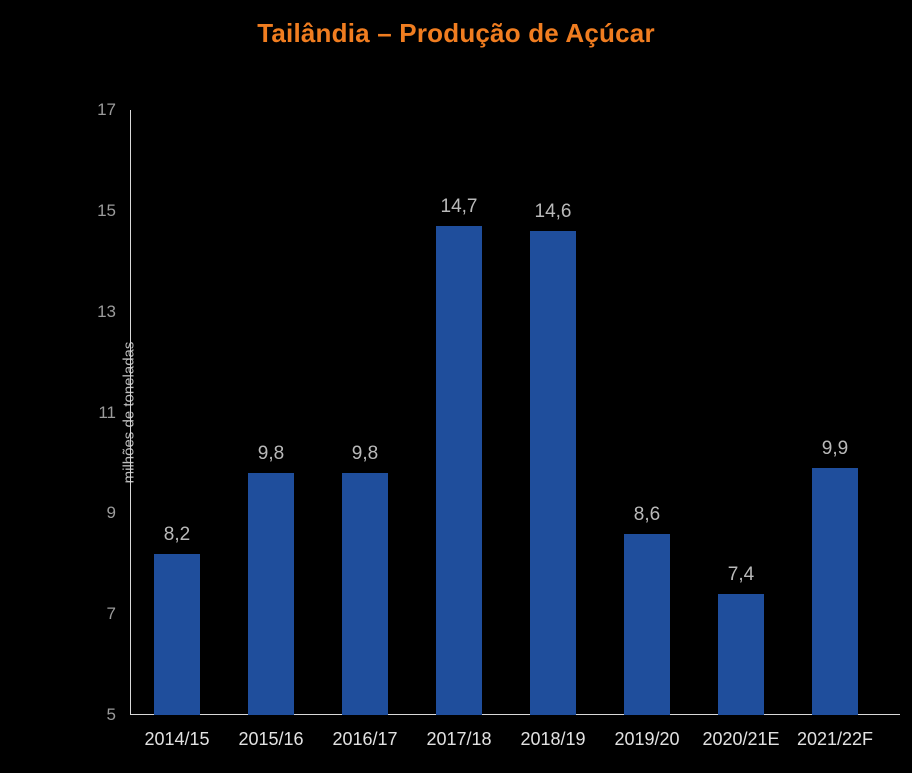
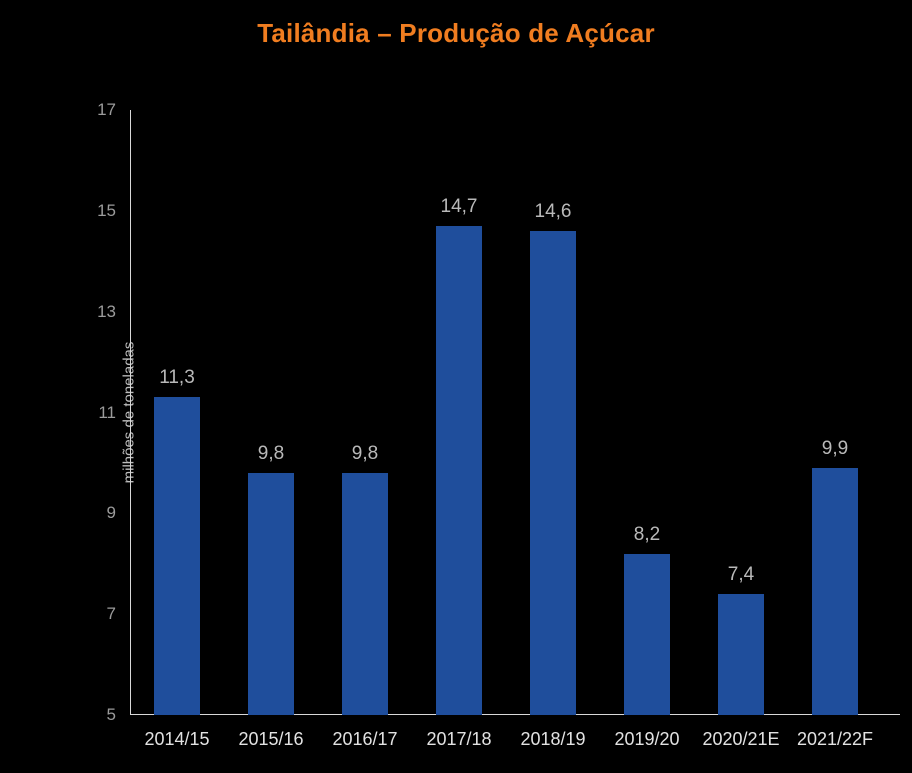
2014/15: 8,2 -> 11,3
2019/20: 8,6 -> 8,2
